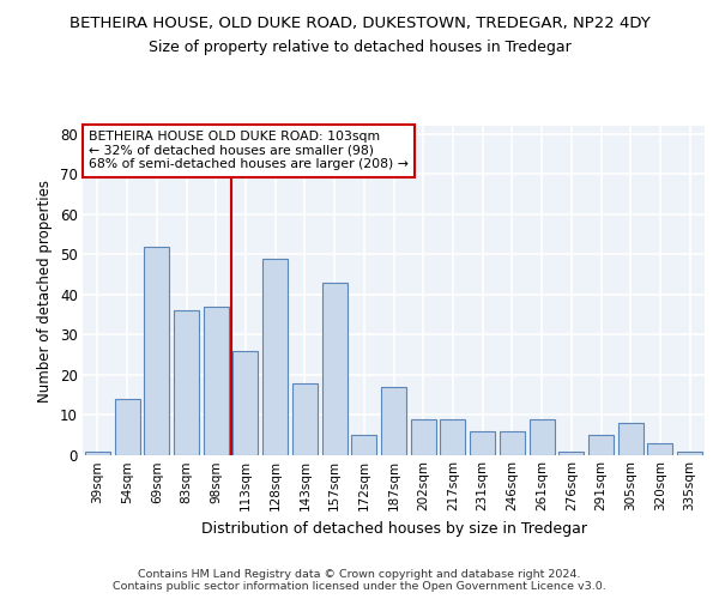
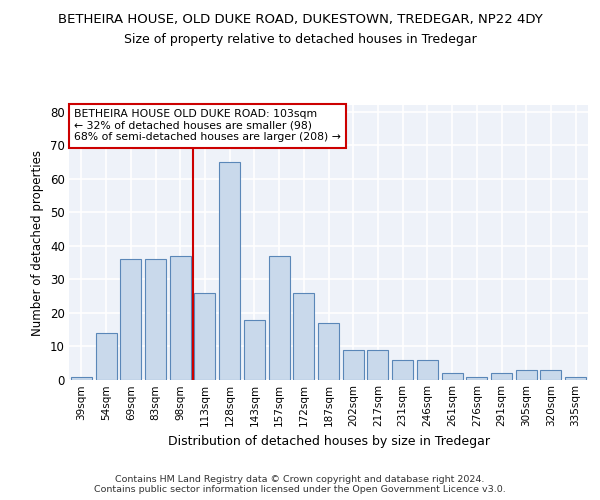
69sqm: 52 -> 36
128sqm: 49 -> 65
157sqm: 43 -> 37
172sqm: 5 -> 26
261sqm: 9 -> 2
291sqm: 5 -> 2
305sqm: 8 -> 3
